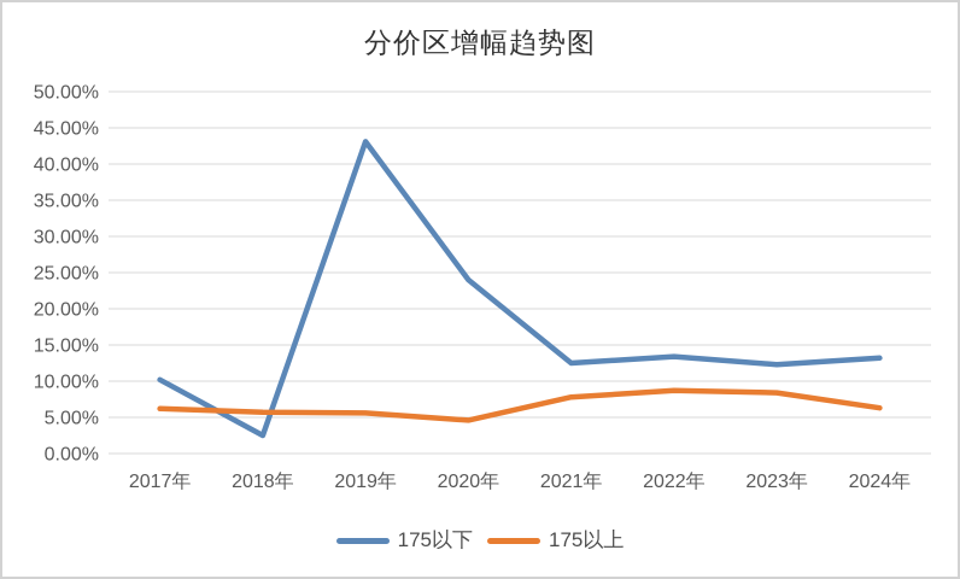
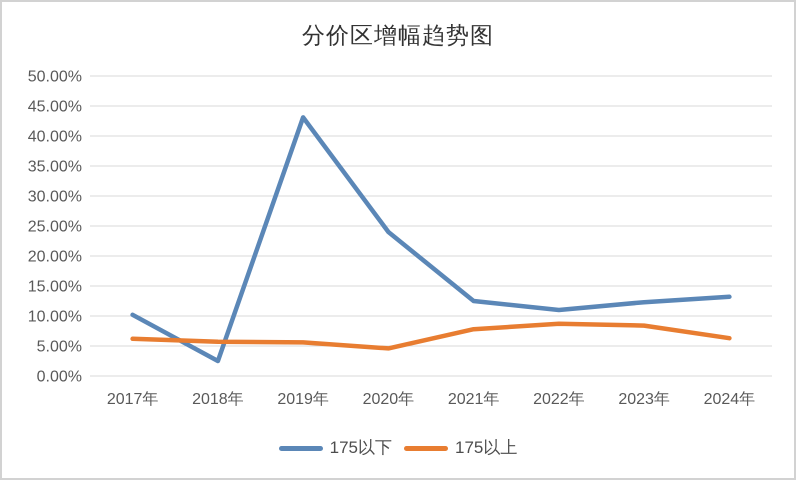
175以下/2022年: 13% -> 11%
